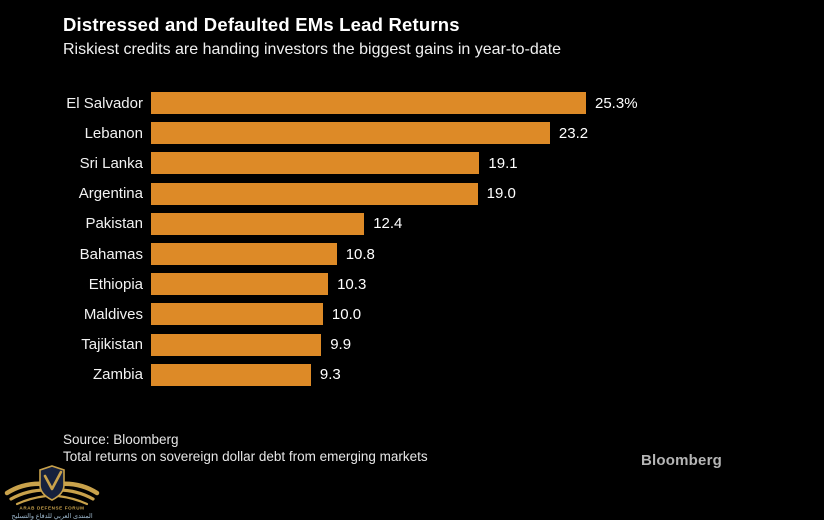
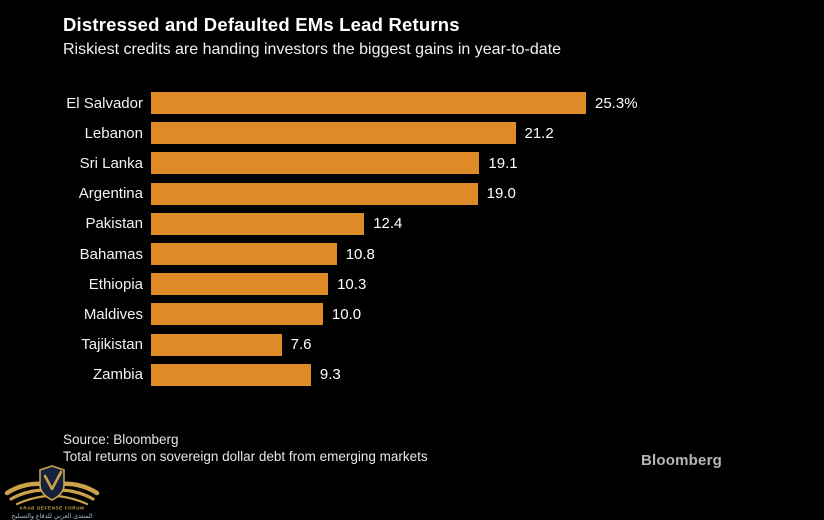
Lebanon: 23.2 -> 21.2
Tajikistan: 9.9 -> 7.6
